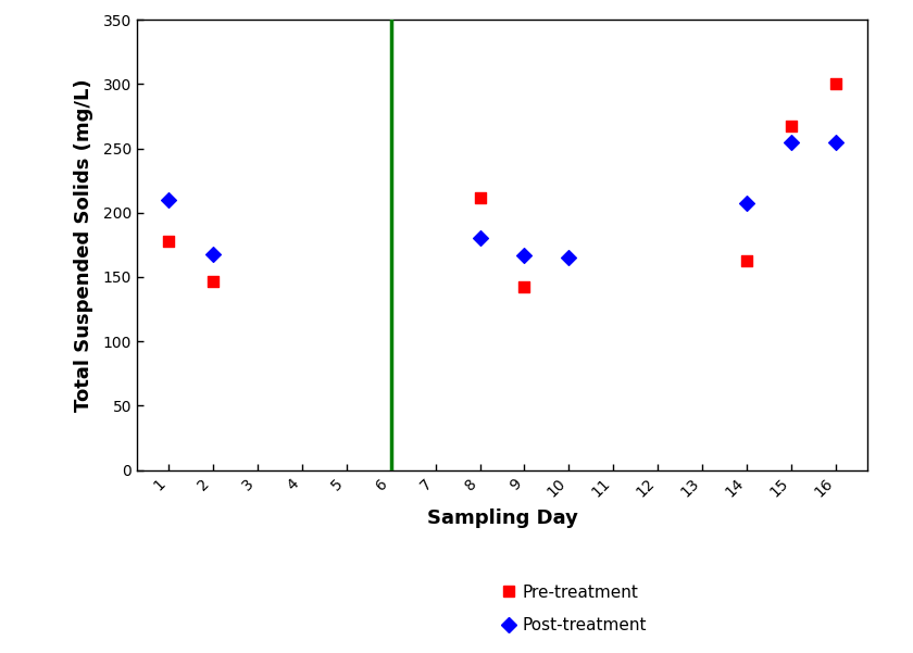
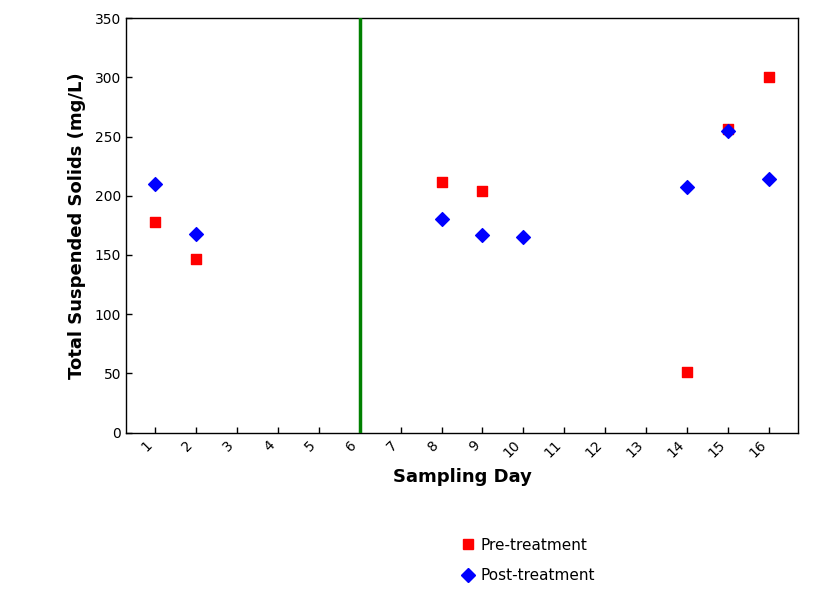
Pre-treatment/9: 142 -> 204
Pre-treatment/14: 163 -> 51
Pre-treatment/15: 267 -> 256
Post-treatment/16: 255 -> 214
